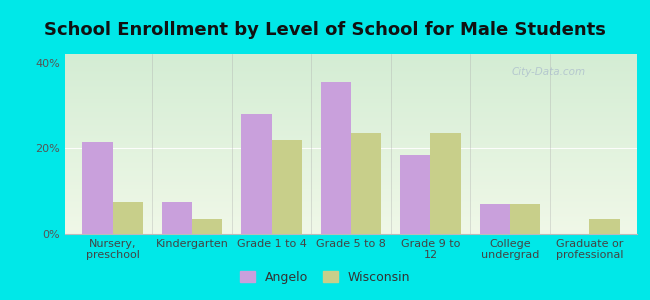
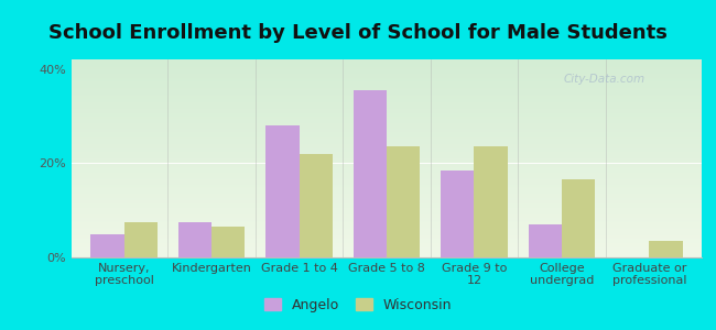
Angelo/Nursery, preschool: 21.5% -> 5.0%
Wisconsin/Kindergarten: 3.5% -> 6.5%
Wisconsin/College undergrad: 7.0% -> 16.5%
